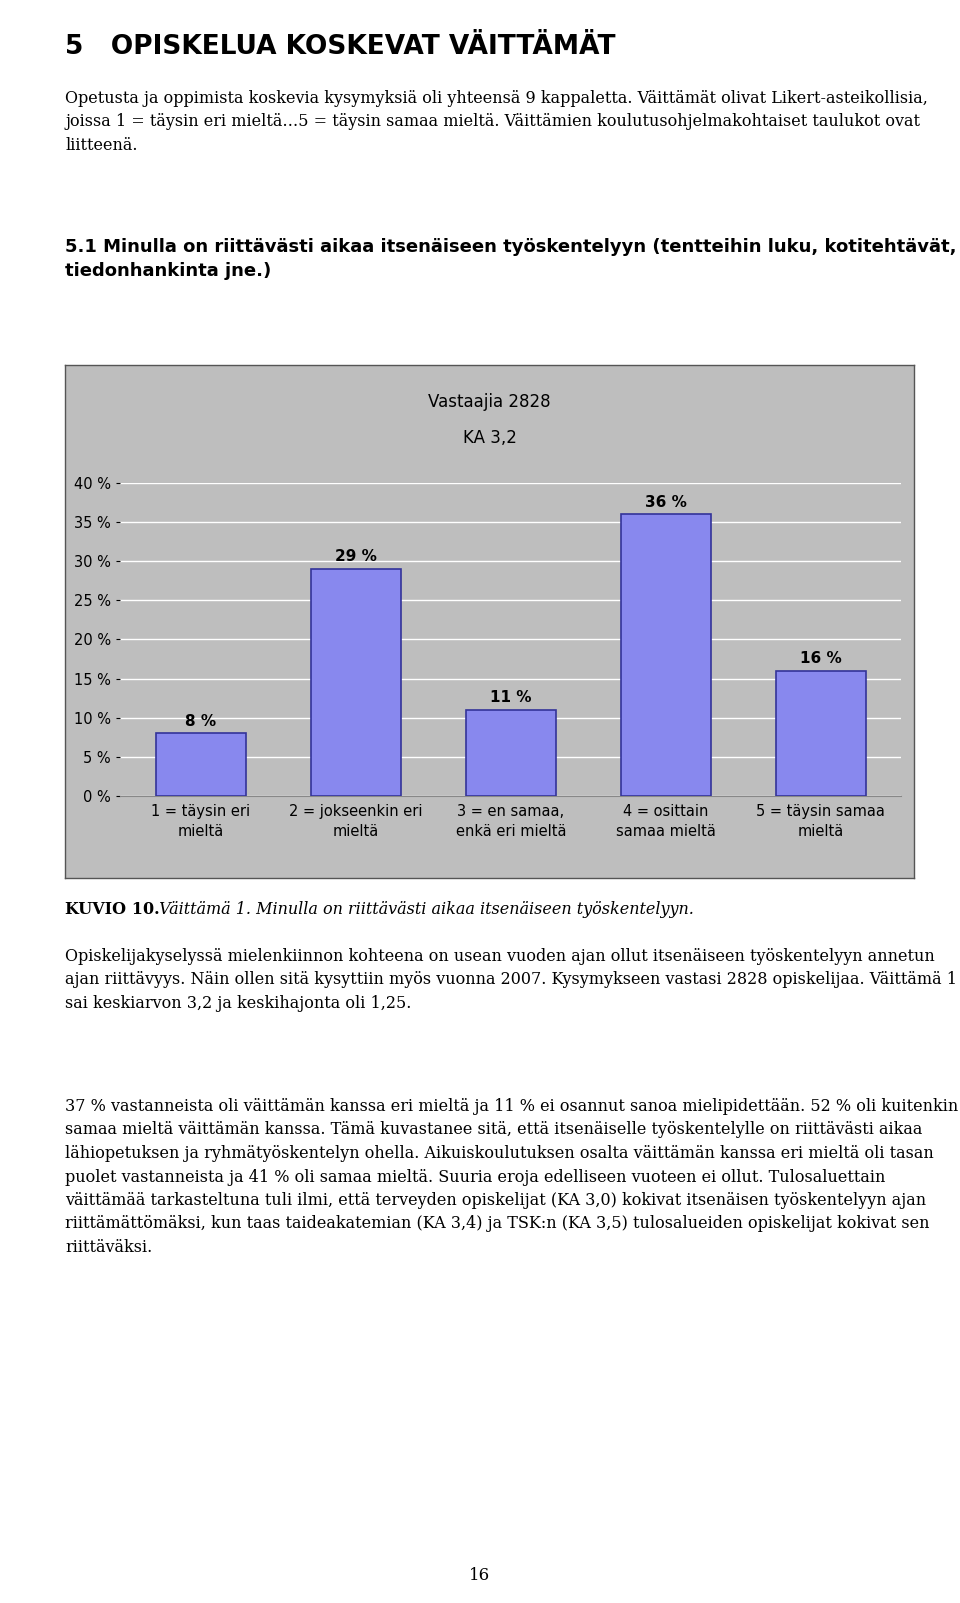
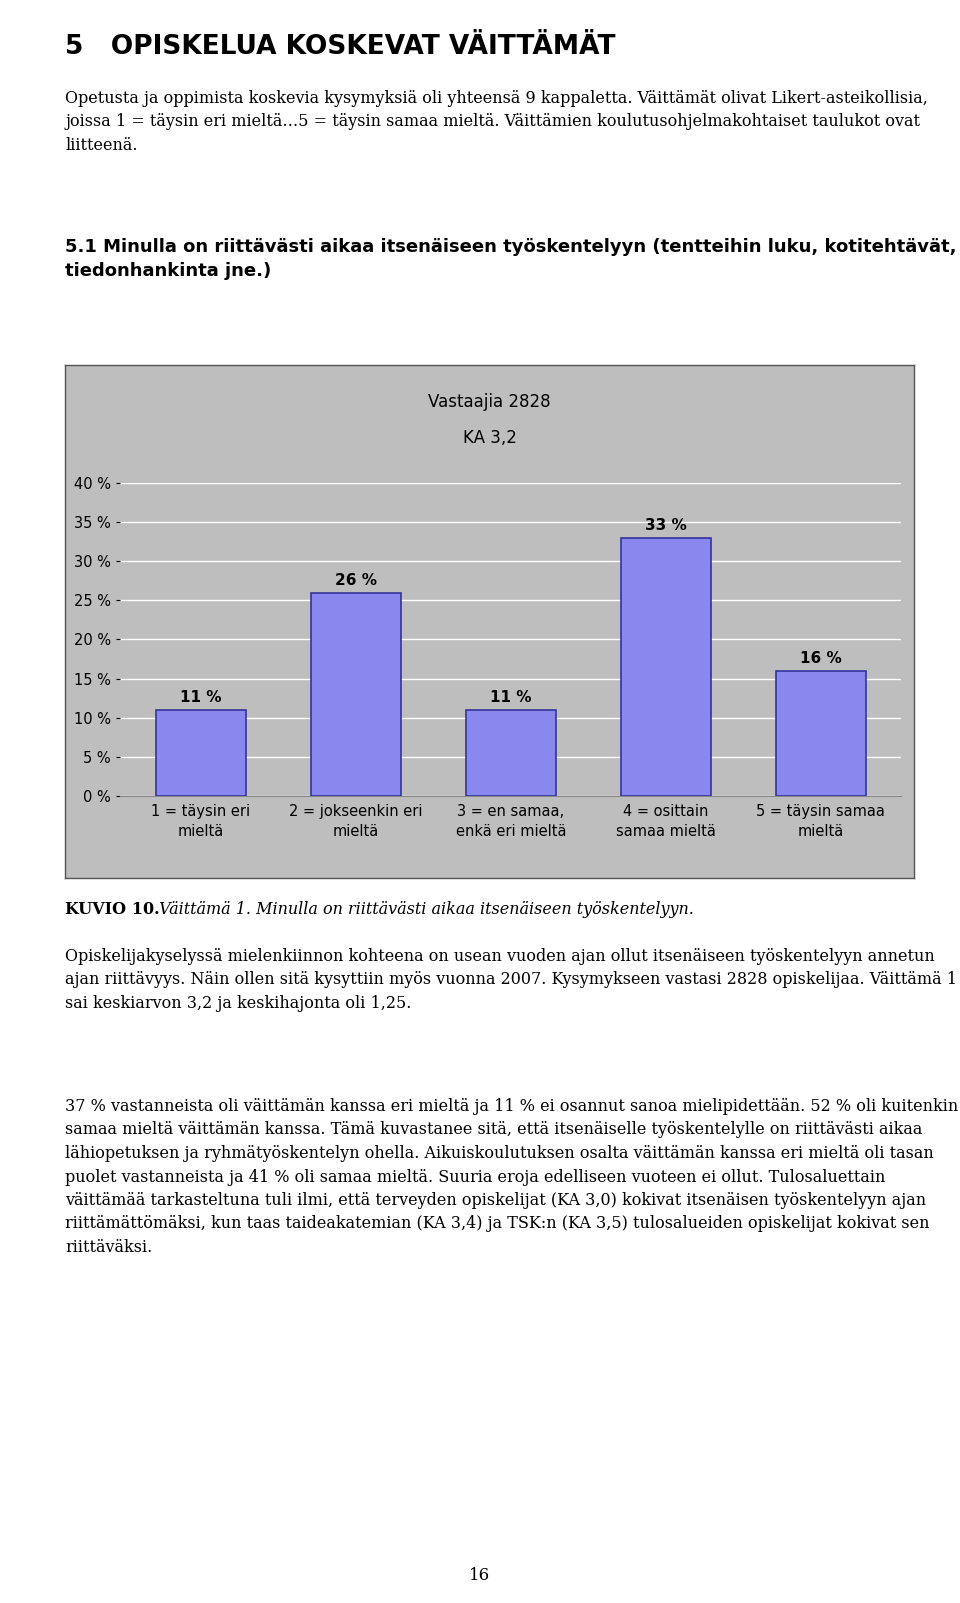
1 = täysin eri mieltä: 8 -> 11
2 = jokseenkin eri mieltä: 29 -> 26
4 = osittain samaa mieltä: 36 -> 33
